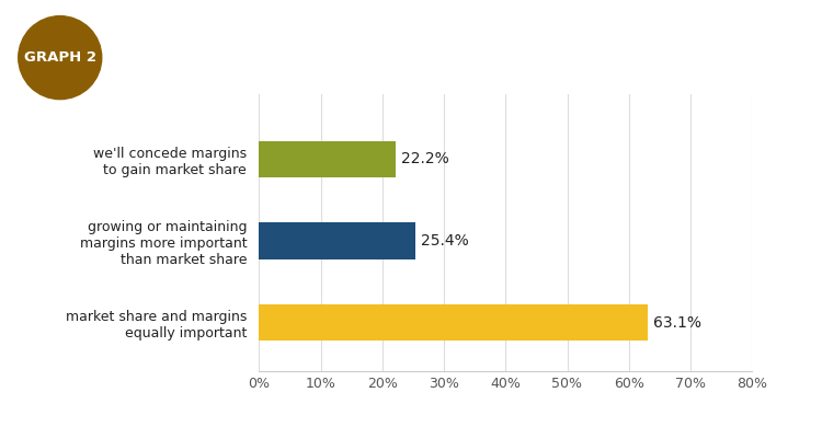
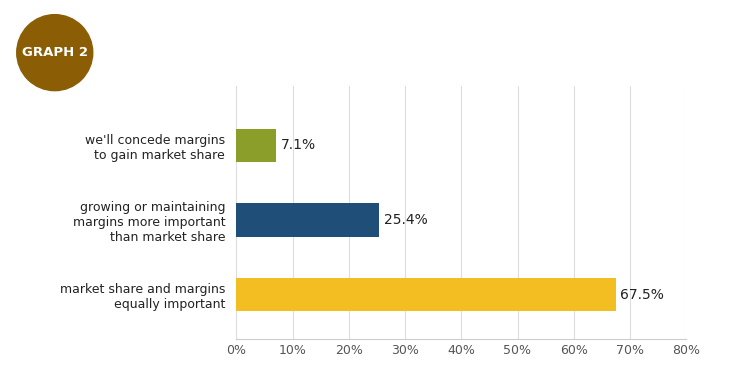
we'll concede margins to gain market share: 22.2% -> 7.1%
market share and margins equally important: 63.1% -> 67.5%
